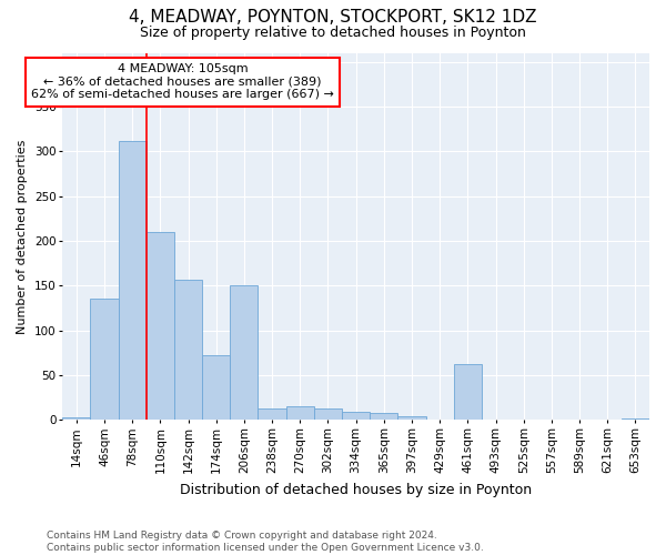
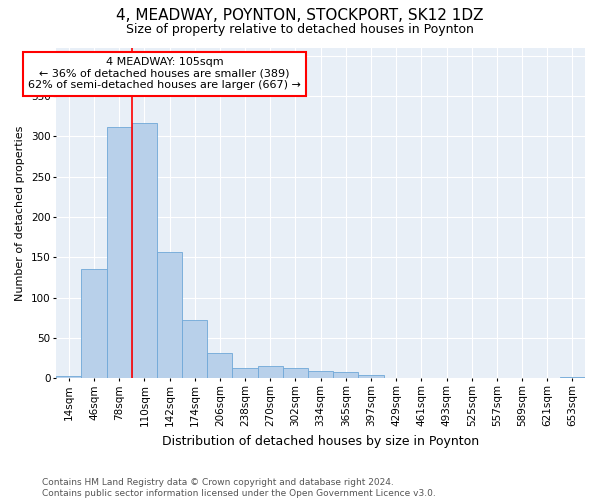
110sqm: 210 -> 317
206sqm: 150 -> 32
461sqm: 62 -> 1
